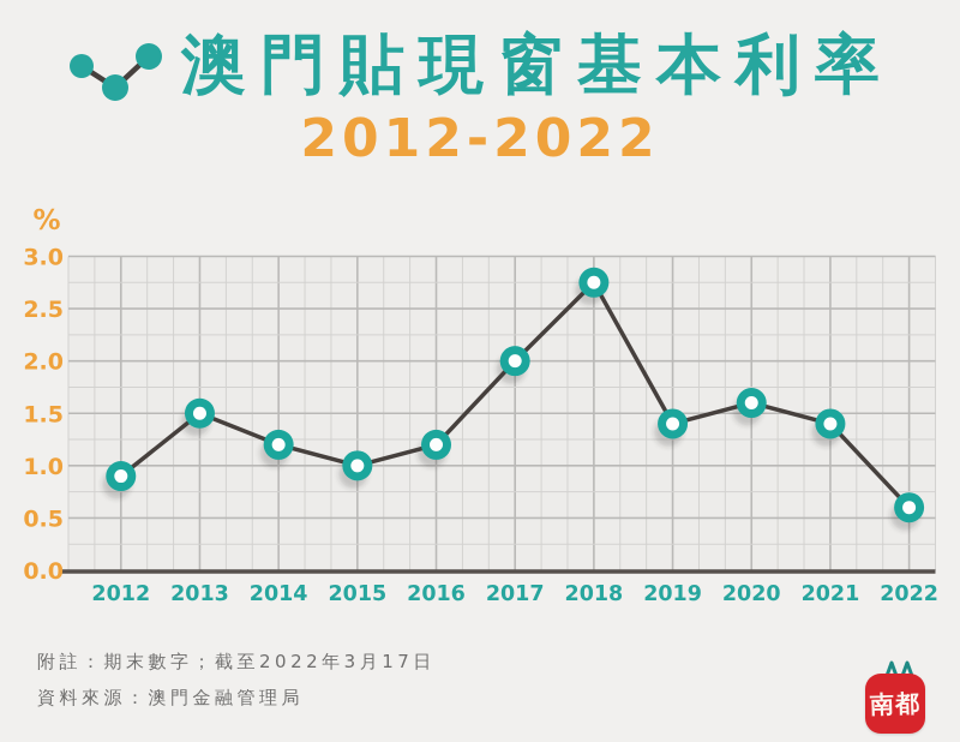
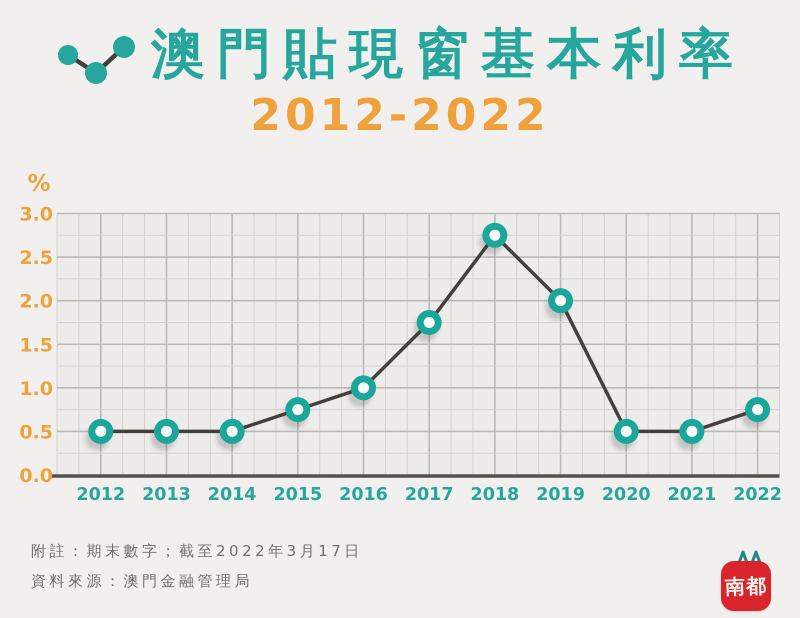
2012: 0.9 -> 0.5
2013: 1.5 -> 0.5
2014: 1.2 -> 0.5
2015: 1.0 -> 0.8
2016: 1.2 -> 1.0
2017: 2.0 -> 1.8
2019: 1.4 -> 2.0
2020: 1.6 -> 0.5
2021: 1.4 -> 0.5
2022: 0.6 -> 0.8
